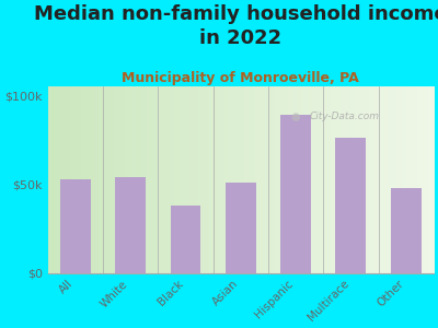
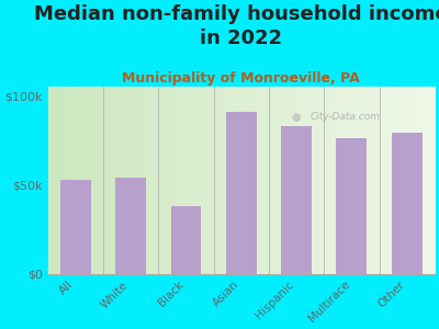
Asian: $51k -> $91k
Hispanic: $89k -> $83k
Other: $48k -> $79k
